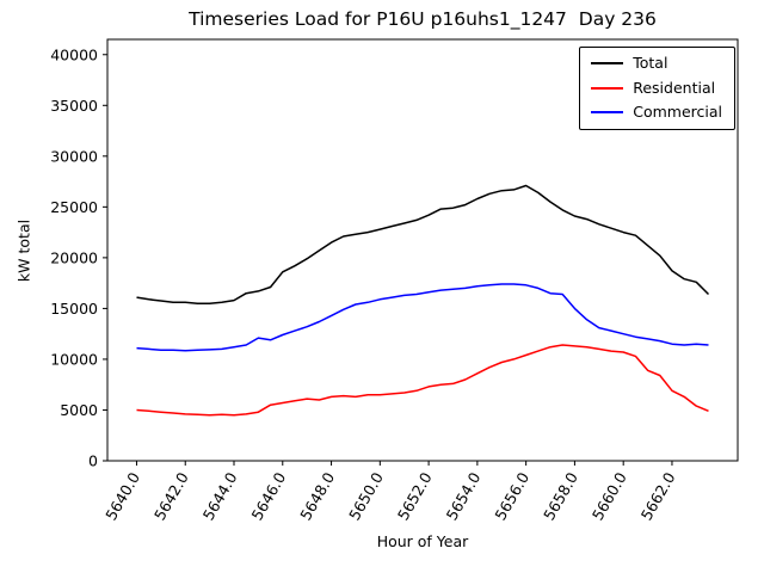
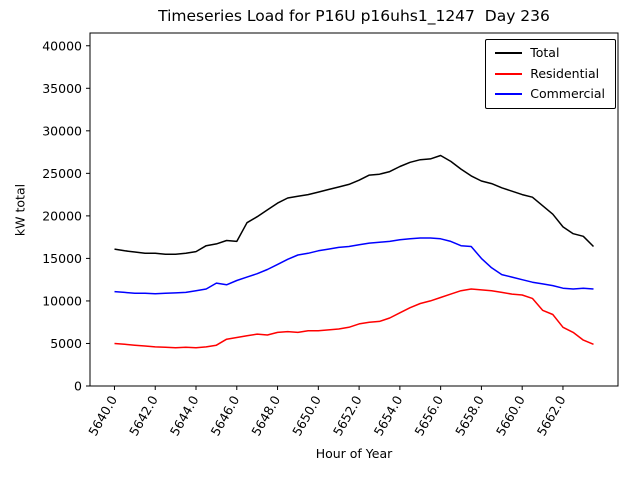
Total/5646.0: 19000 -> 17000
